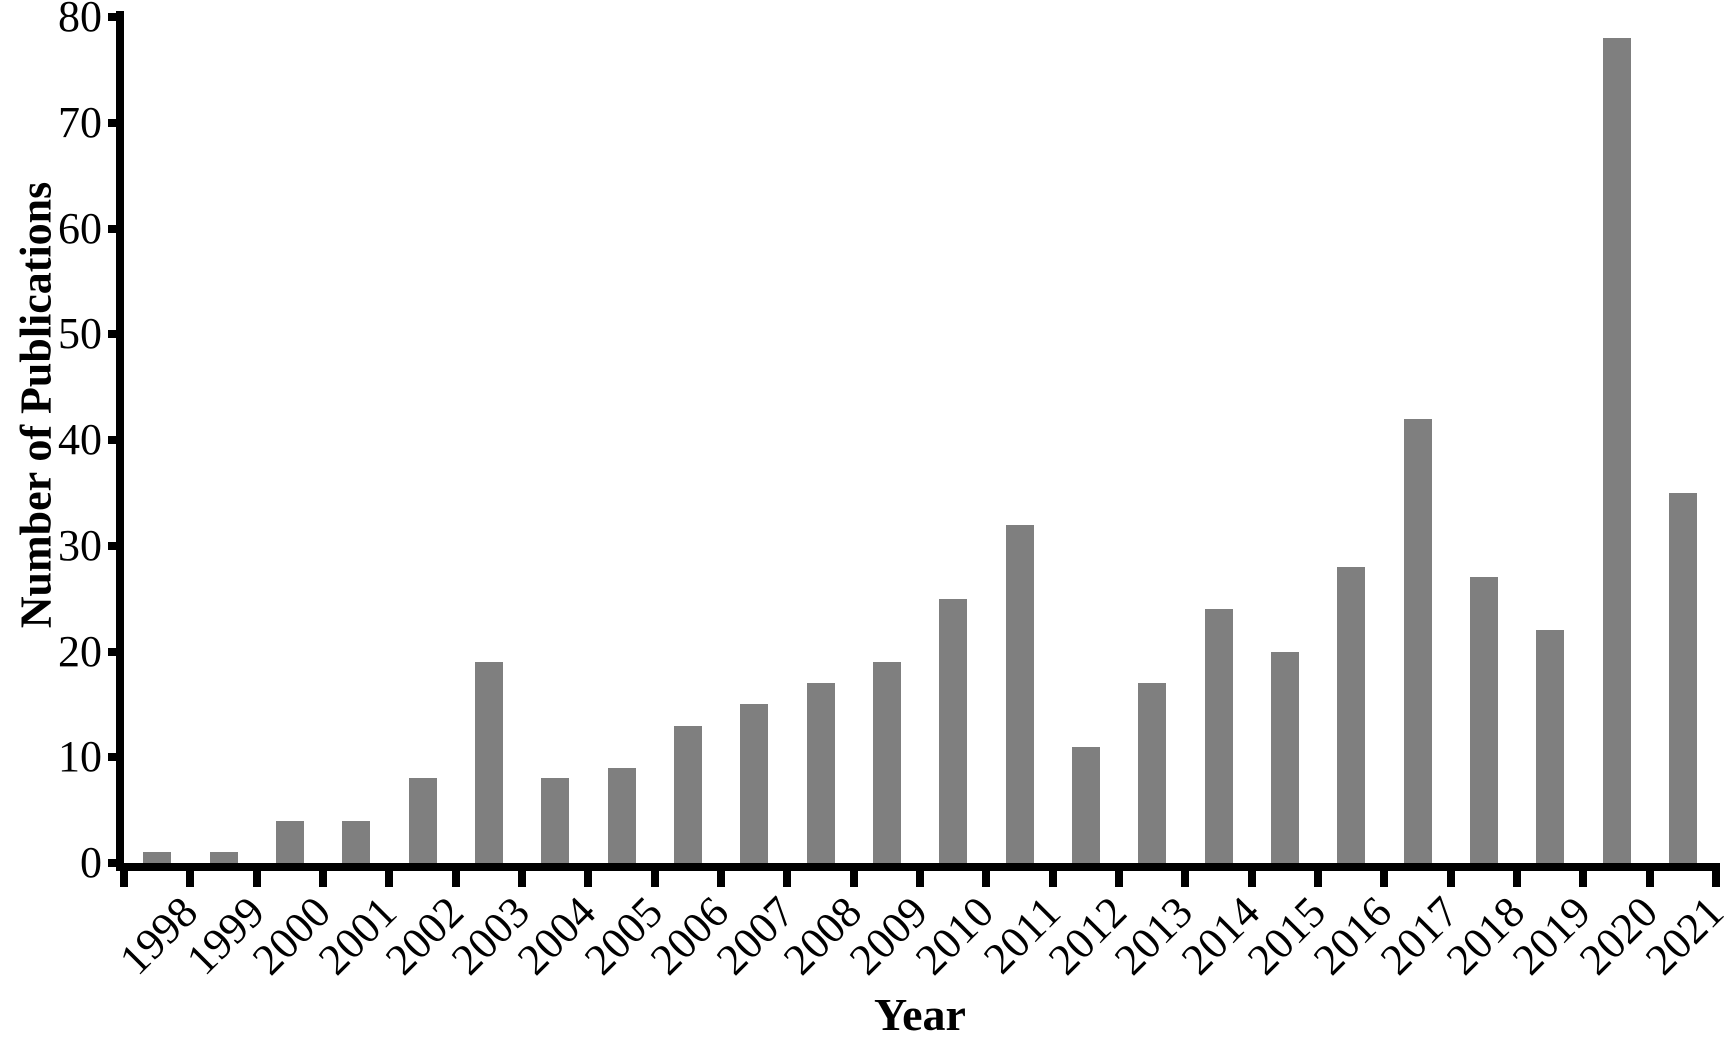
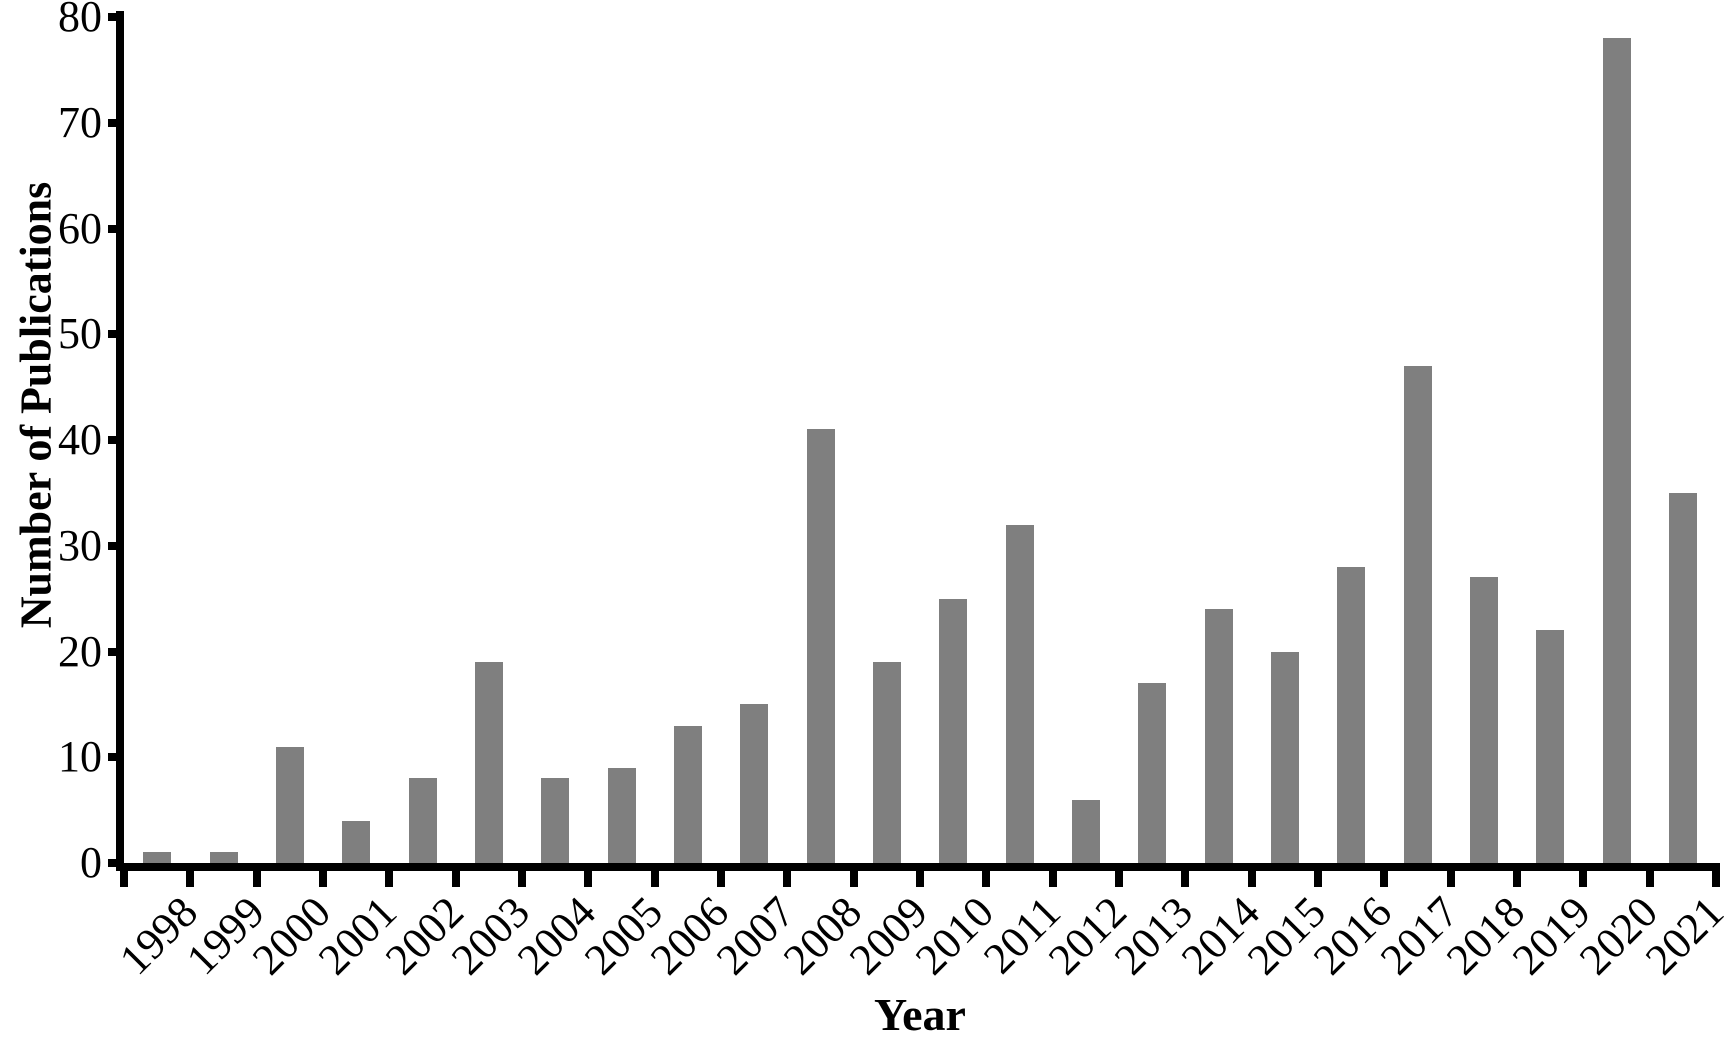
2000: 4 -> 11
2008: 17 -> 41
2012: 11 -> 6
2017: 42 -> 47
